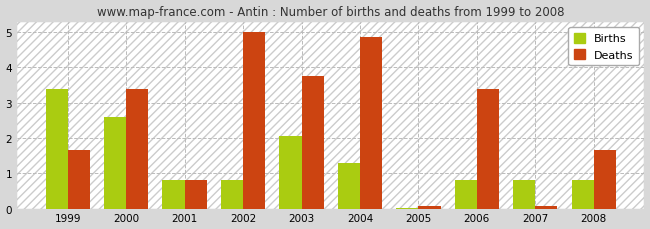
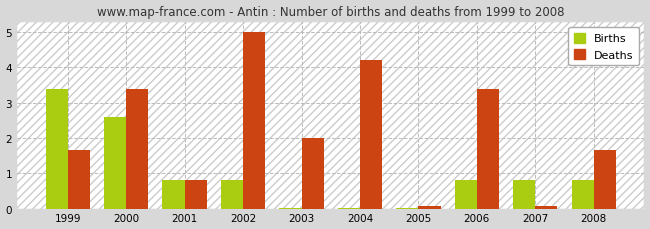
Births/2003: 2.05 -> 0.03
Deaths/2003: 3.75 -> 2.00
Births/2004: 1.30 -> 0.03
Deaths/2004: 4.85 -> 4.20
